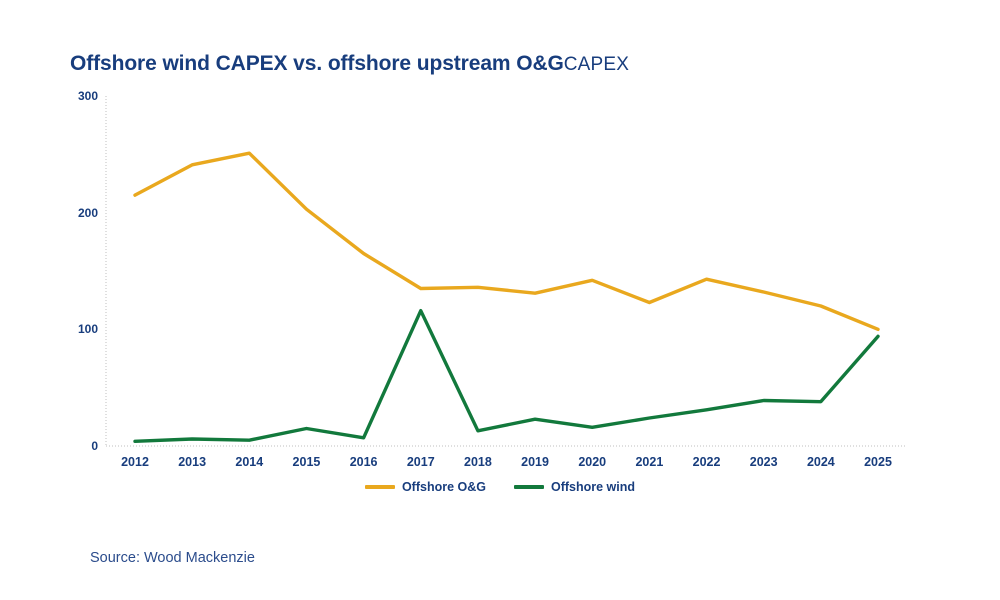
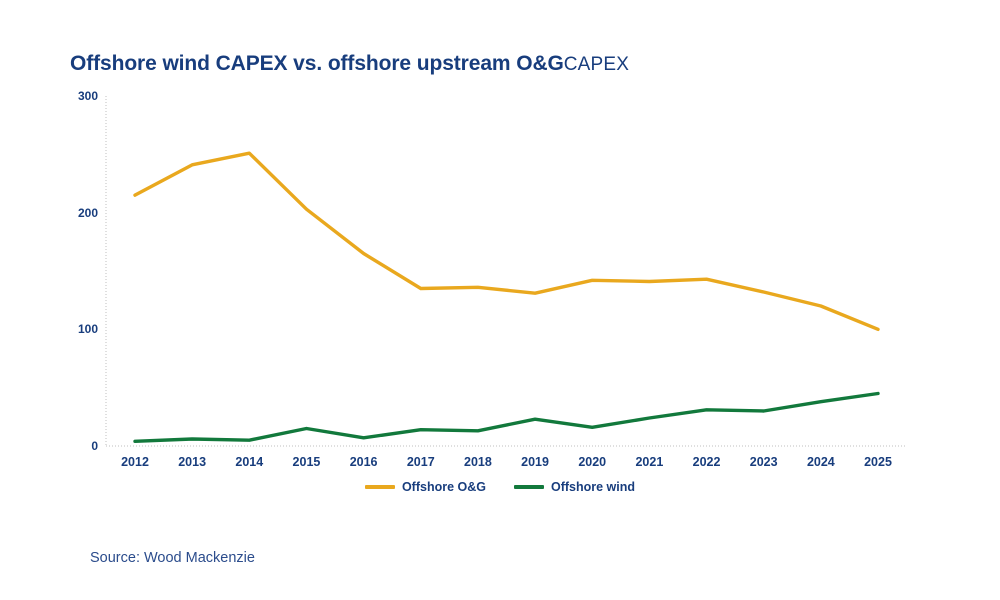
Offshore wind/2017: 116 -> 14
Offshore O&G/2021: 123 -> 141
Offshore wind/2023: 39 -> 30
Offshore wind/2025: 94 -> 45
